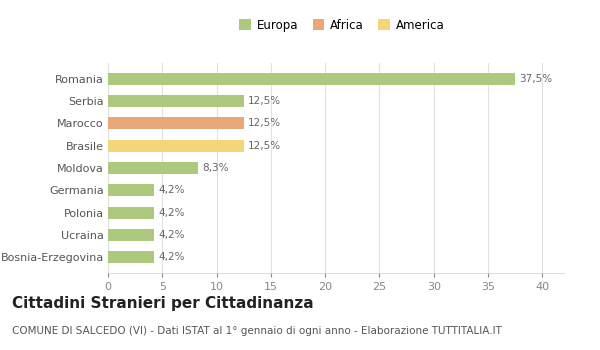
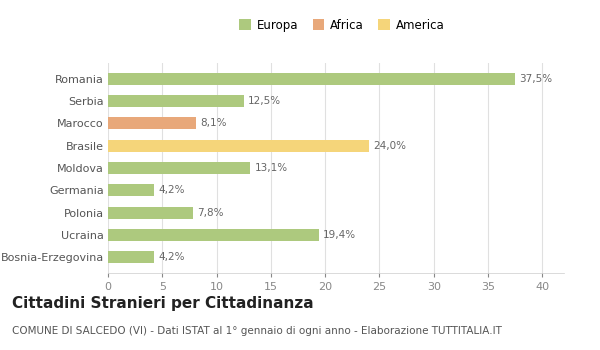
Marocco: 12,5% -> 8,1%
Brasile: 12,5% -> 24,0%
Moldova: 8,3% -> 13,1%
Polonia: 4,2% -> 7,8%
Ucraina: 4,2% -> 19,4%
